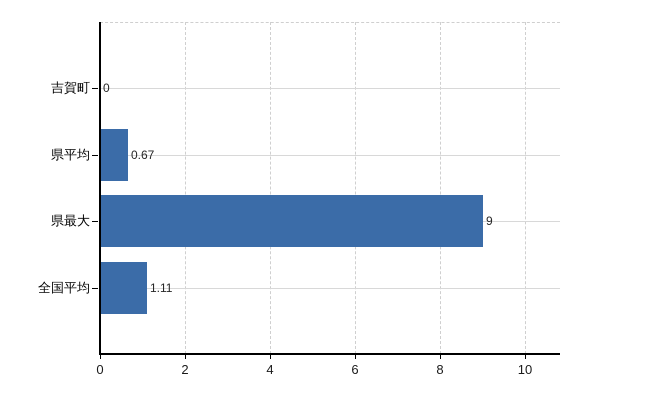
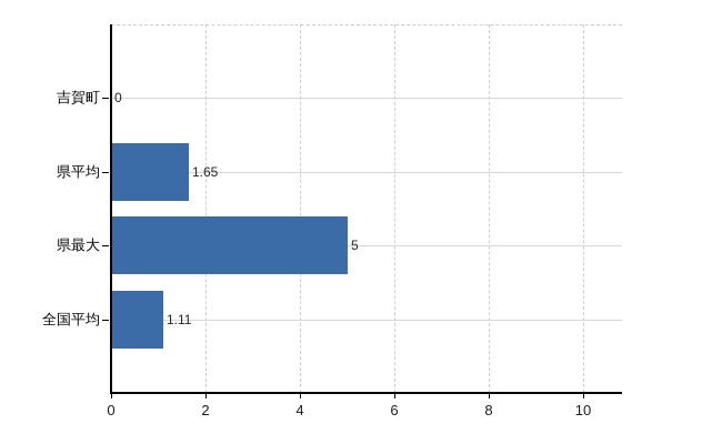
県平均: 0.67 -> 1.65
県最大: 9 -> 5
